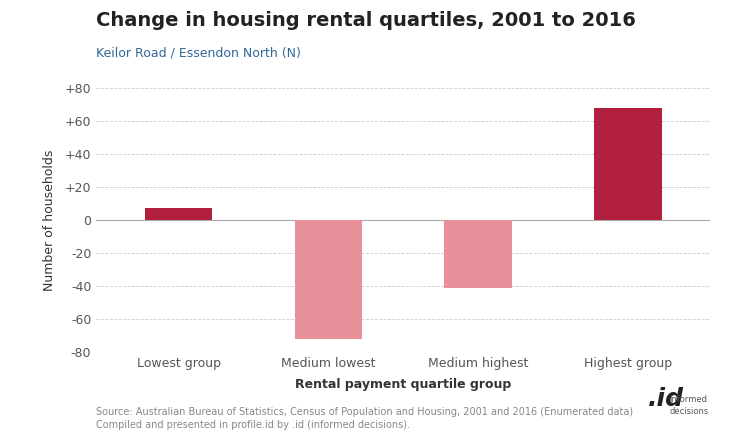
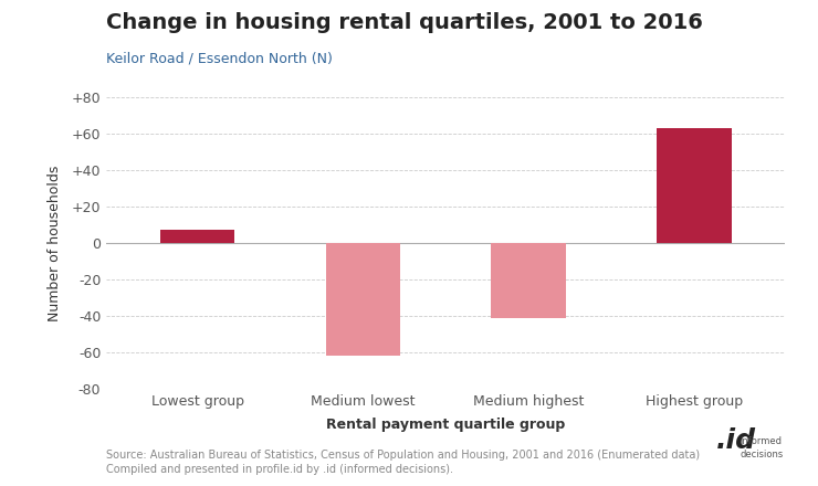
Medium lowest: -72 -> -62
Highest group: 68 -> 63
